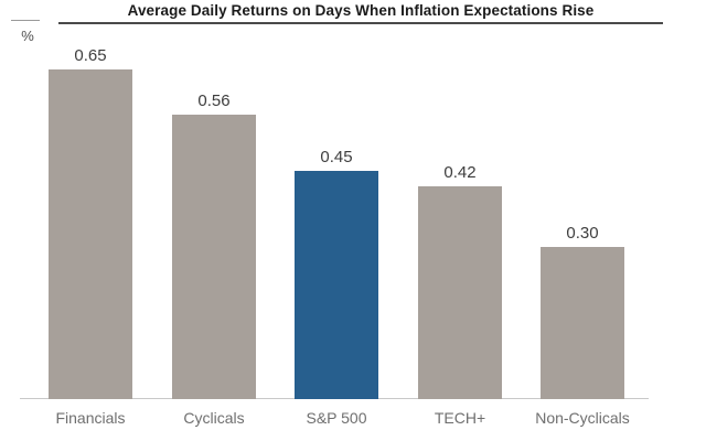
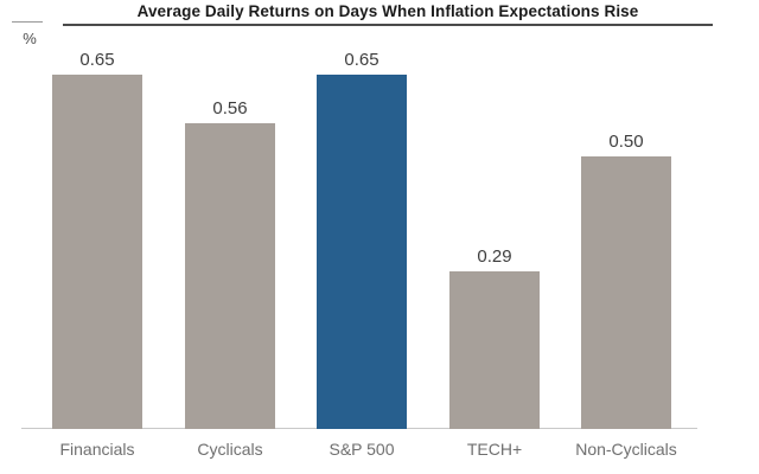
S&P 500: 0.45 -> 0.65
TECH+: 0.42 -> 0.29
Non-Cyclicals: 0.30 -> 0.50
